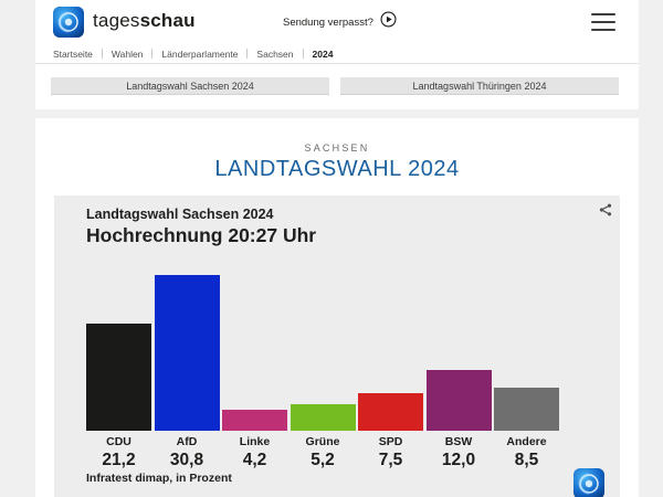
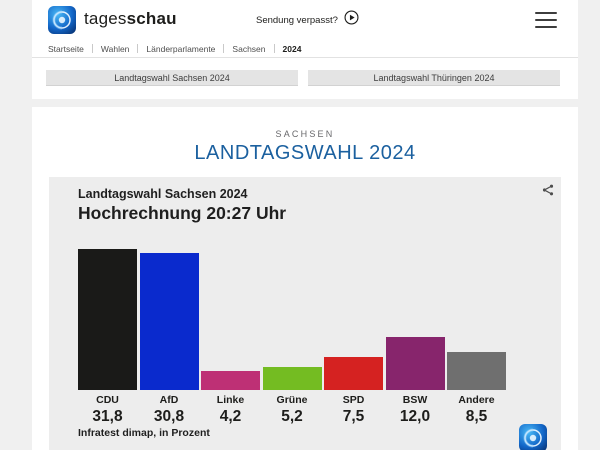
CDU: 21,2 -> 31,8
